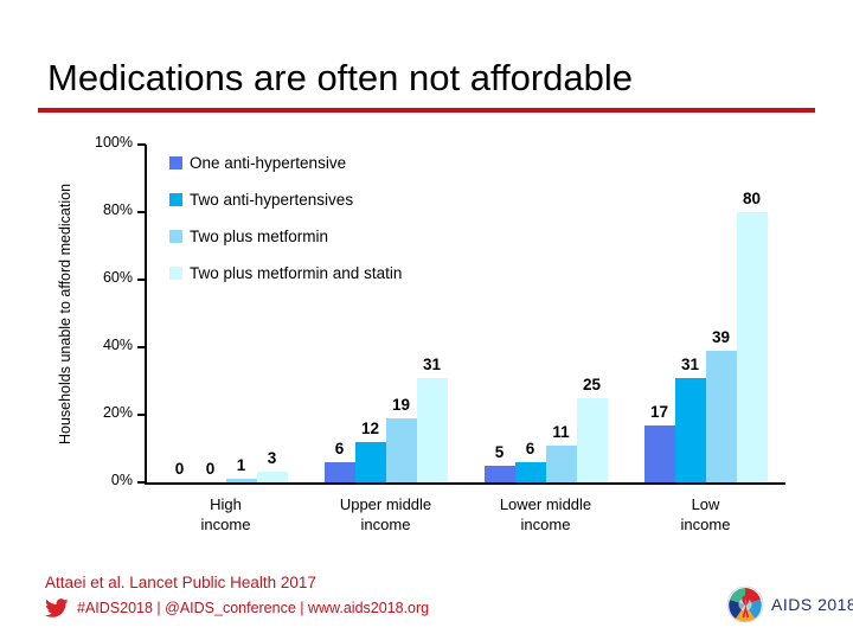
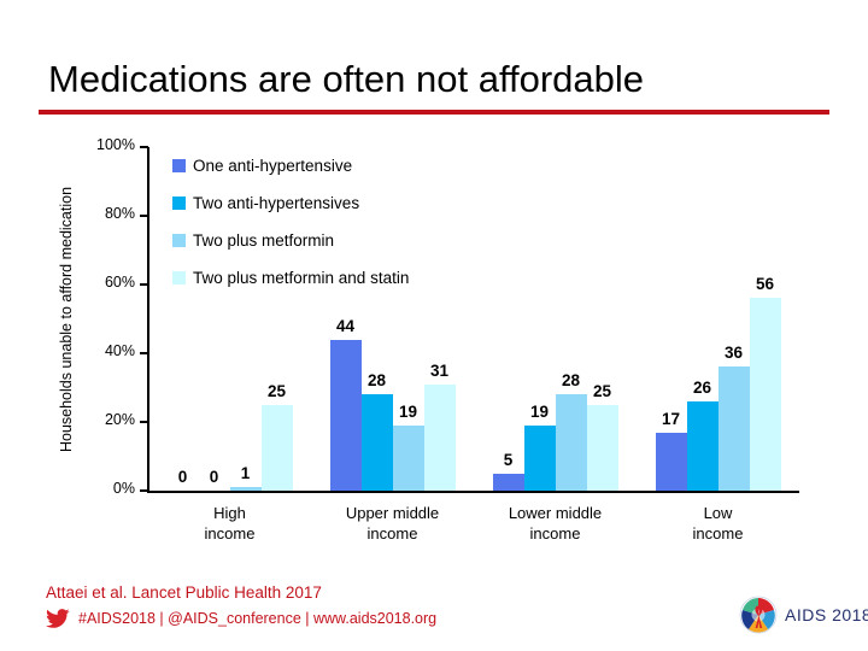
Two plus metformin and statin/High income: 3 -> 25
One anti-hypertensive/Upper middle income: 6 -> 44
Two anti-hypertensives/Upper middle income: 12 -> 28
Two anti-hypertensives/Lower middle income: 6 -> 19
Two plus metformin/Lower middle income: 11 -> 28
Two anti-hypertensives/Low income: 31 -> 26
Two plus metformin/Low income: 39 -> 36
Two plus metformin and statin/Low income: 80 -> 56
